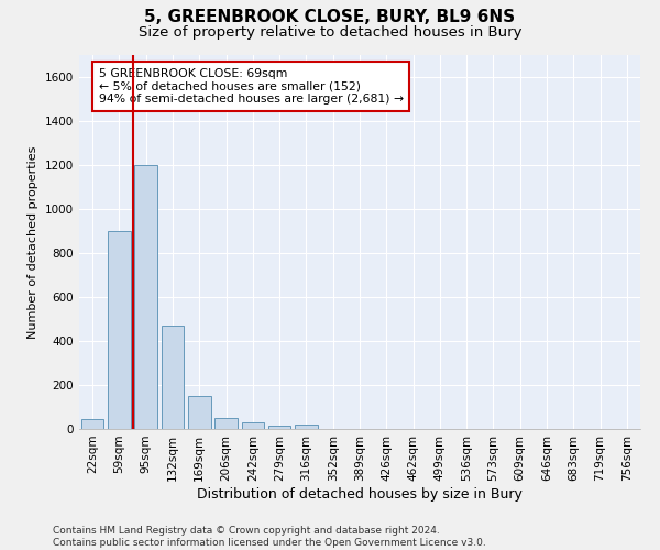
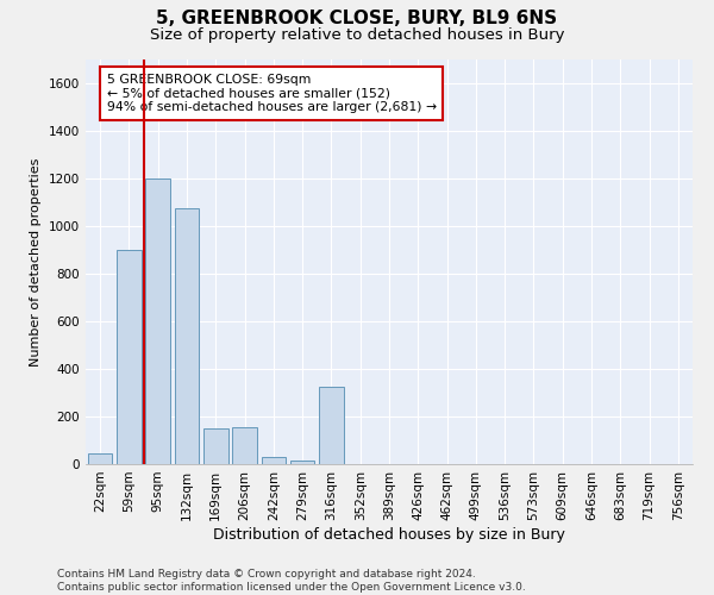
132sqm: 470 -> 1075
206sqm: 50 -> 155
316sqm: 18 -> 325
